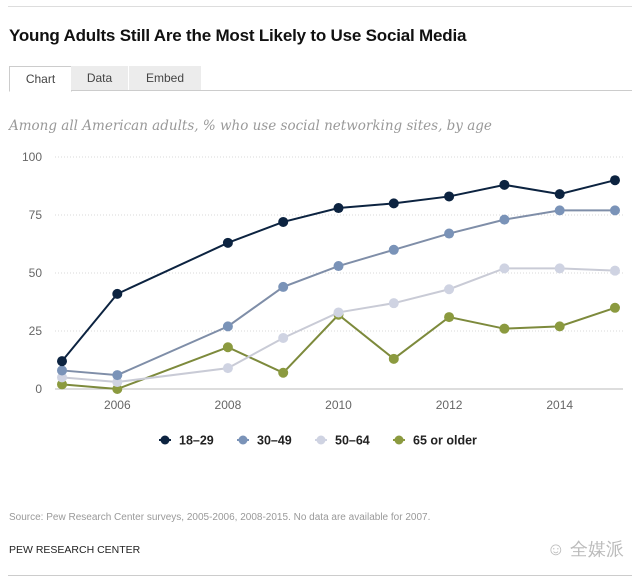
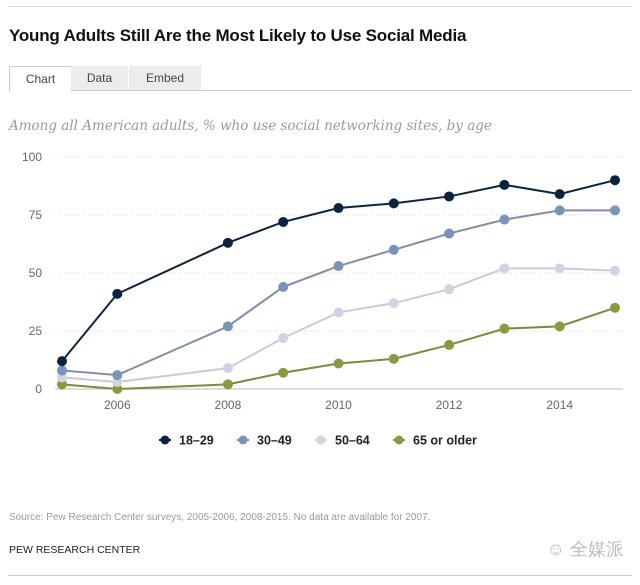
65 or older/2008: 18 -> 2
65 or older/2010: 32 -> 11
65 or older/2012: 31 -> 19
